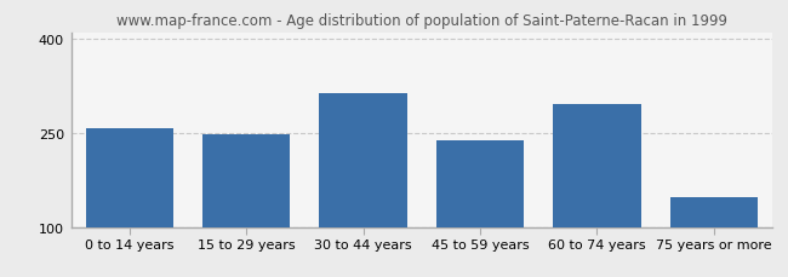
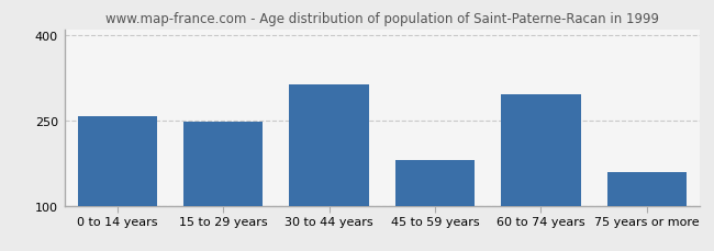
45 to 59 years: 238 -> 180
75 years or more: 148 -> 158
